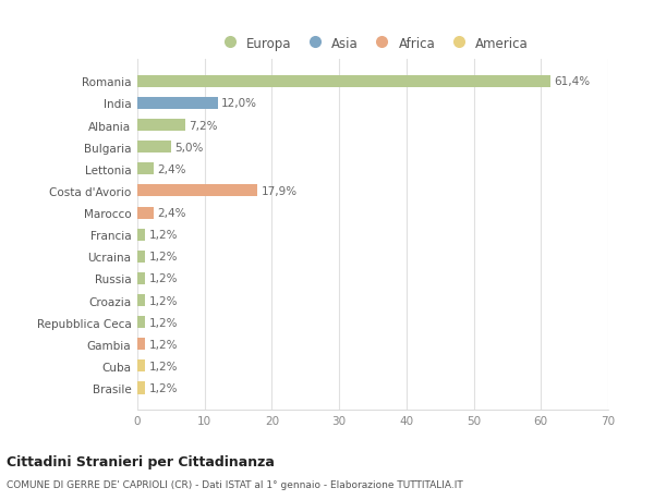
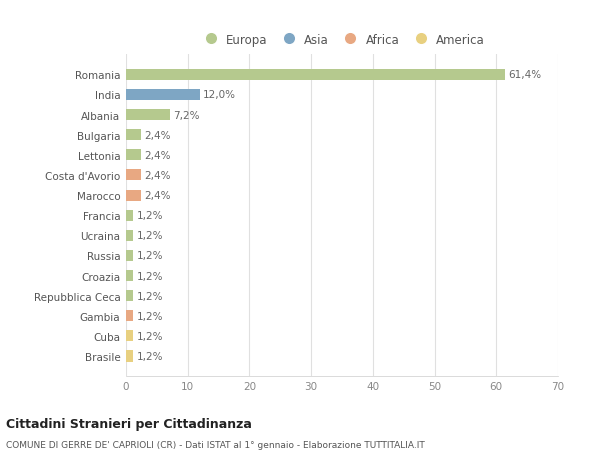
Bulgaria: 5,0% -> 2,4%
Costa d'Avorio: 17,9% -> 2,4%
